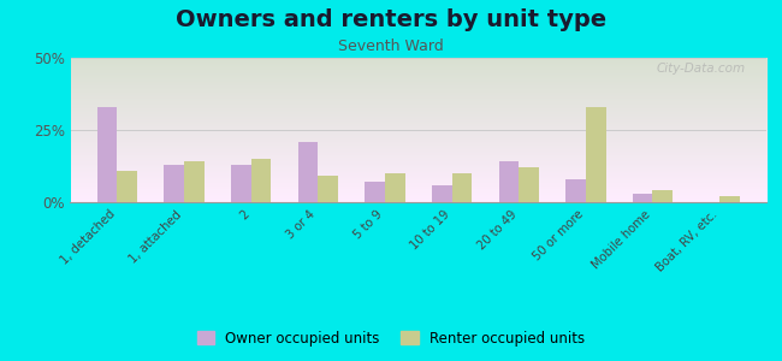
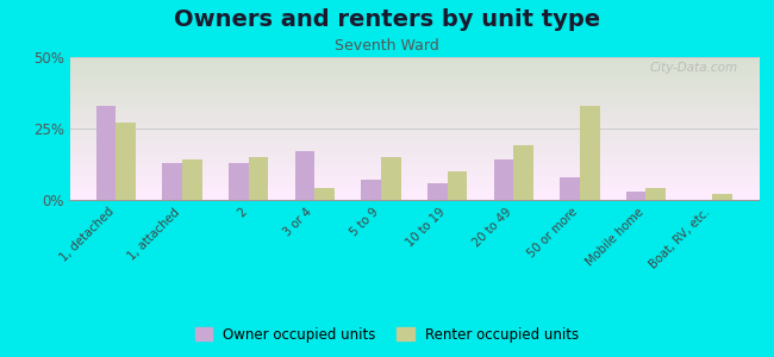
Renter occupied units/1, detached: 11% -> 27%
Owner occupied units/3 or 4: 21% -> 17%
Renter occupied units/3 or 4: 9% -> 4%
Renter occupied units/5 to 9: 10% -> 15%
Renter occupied units/20 to 49: 12% -> 19%
